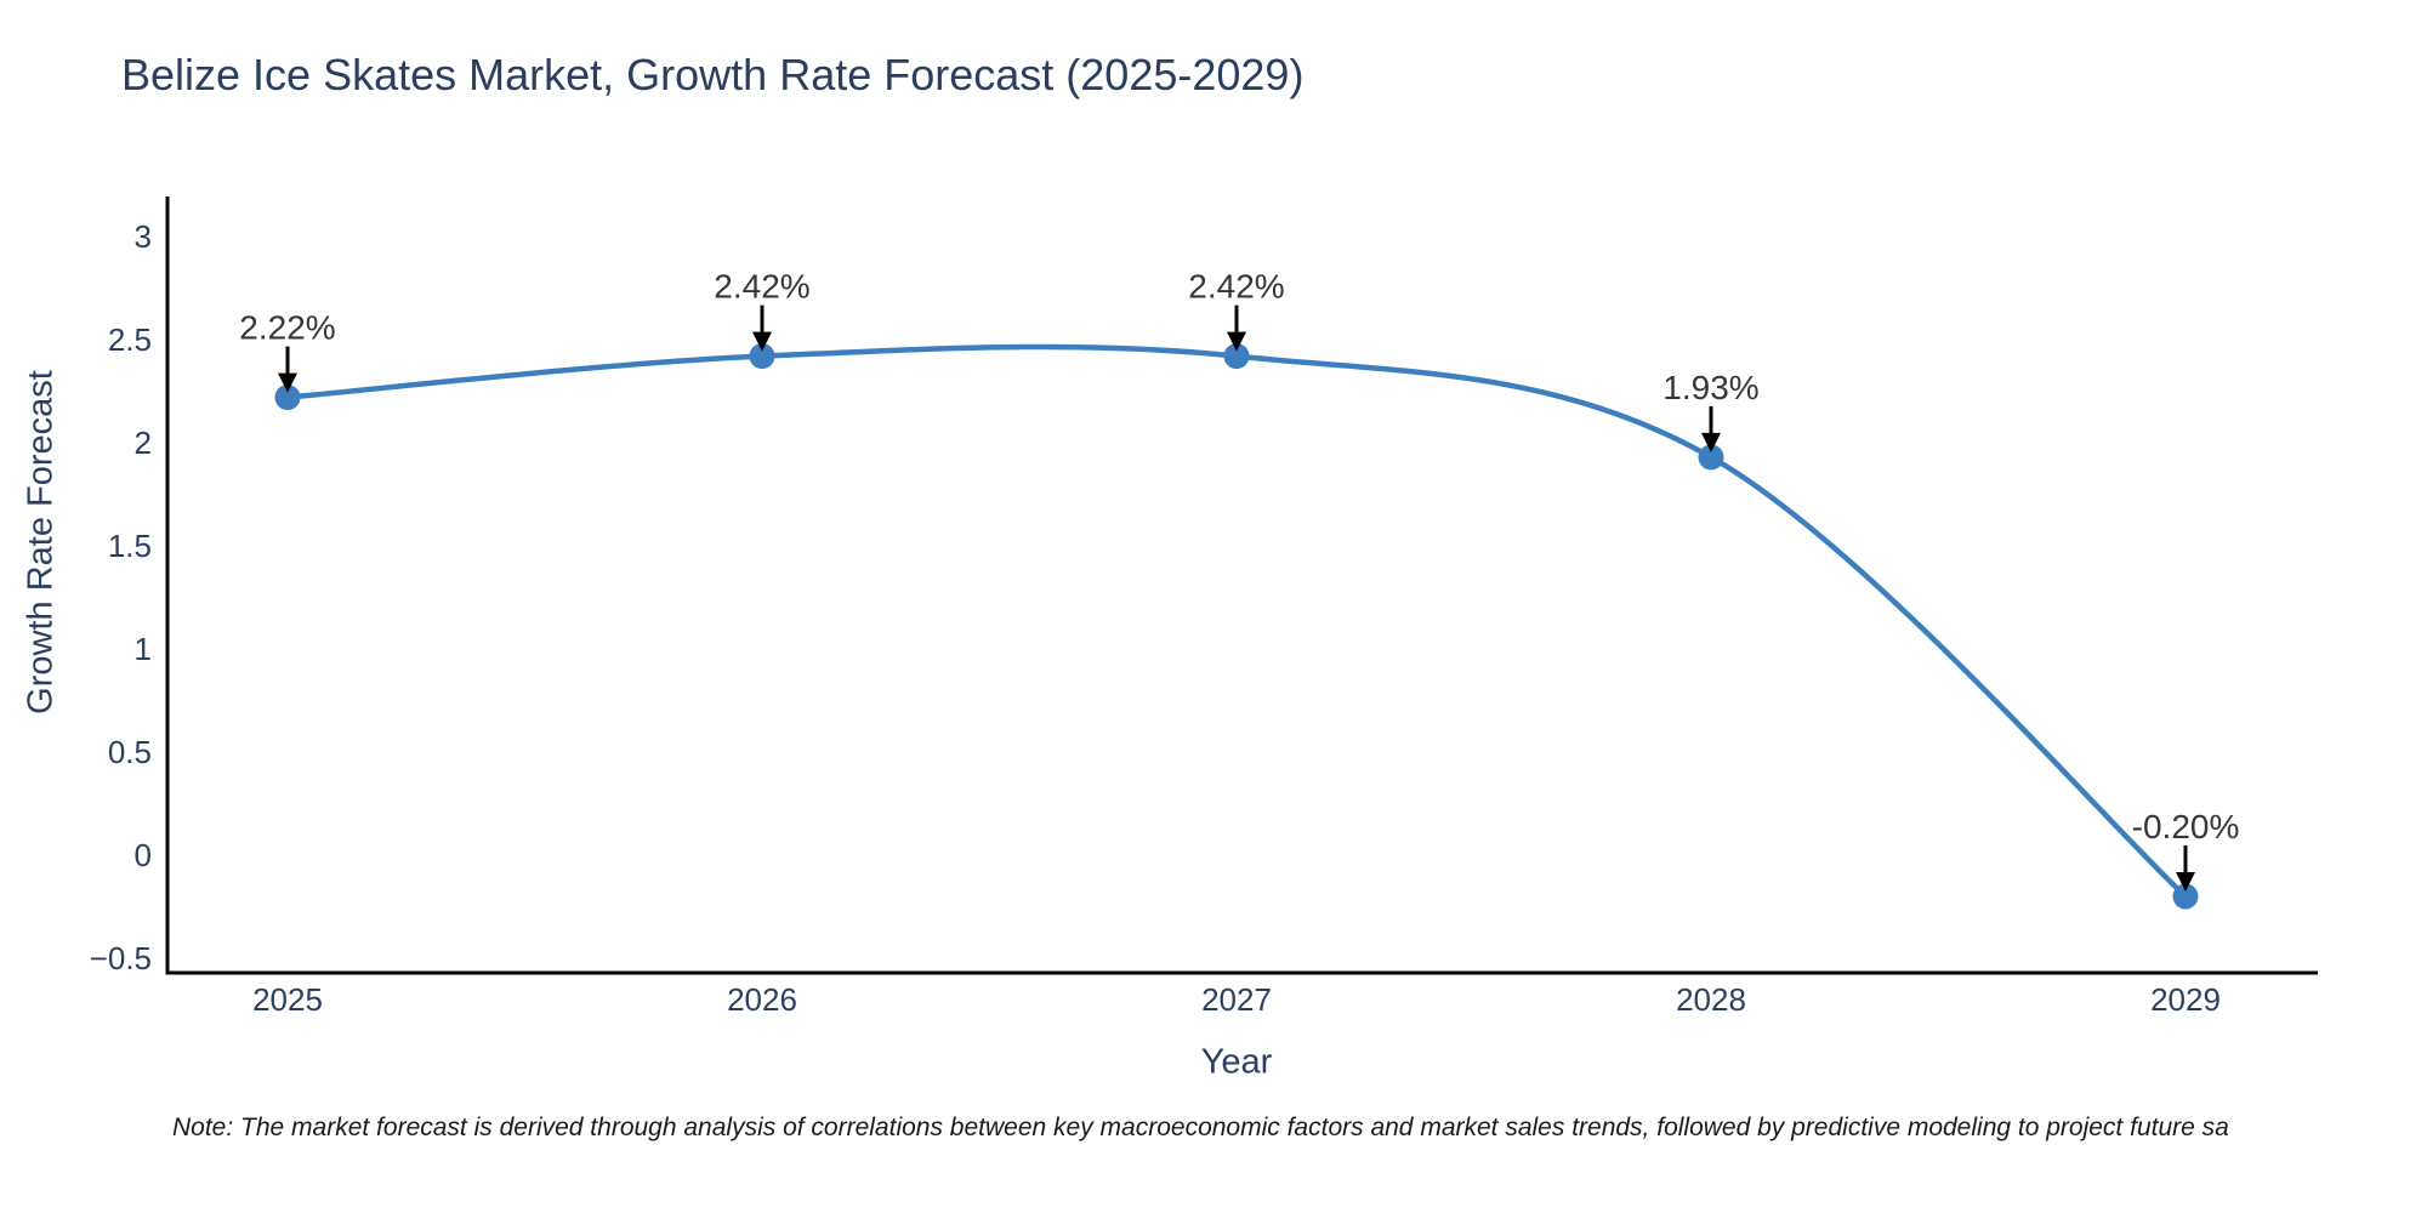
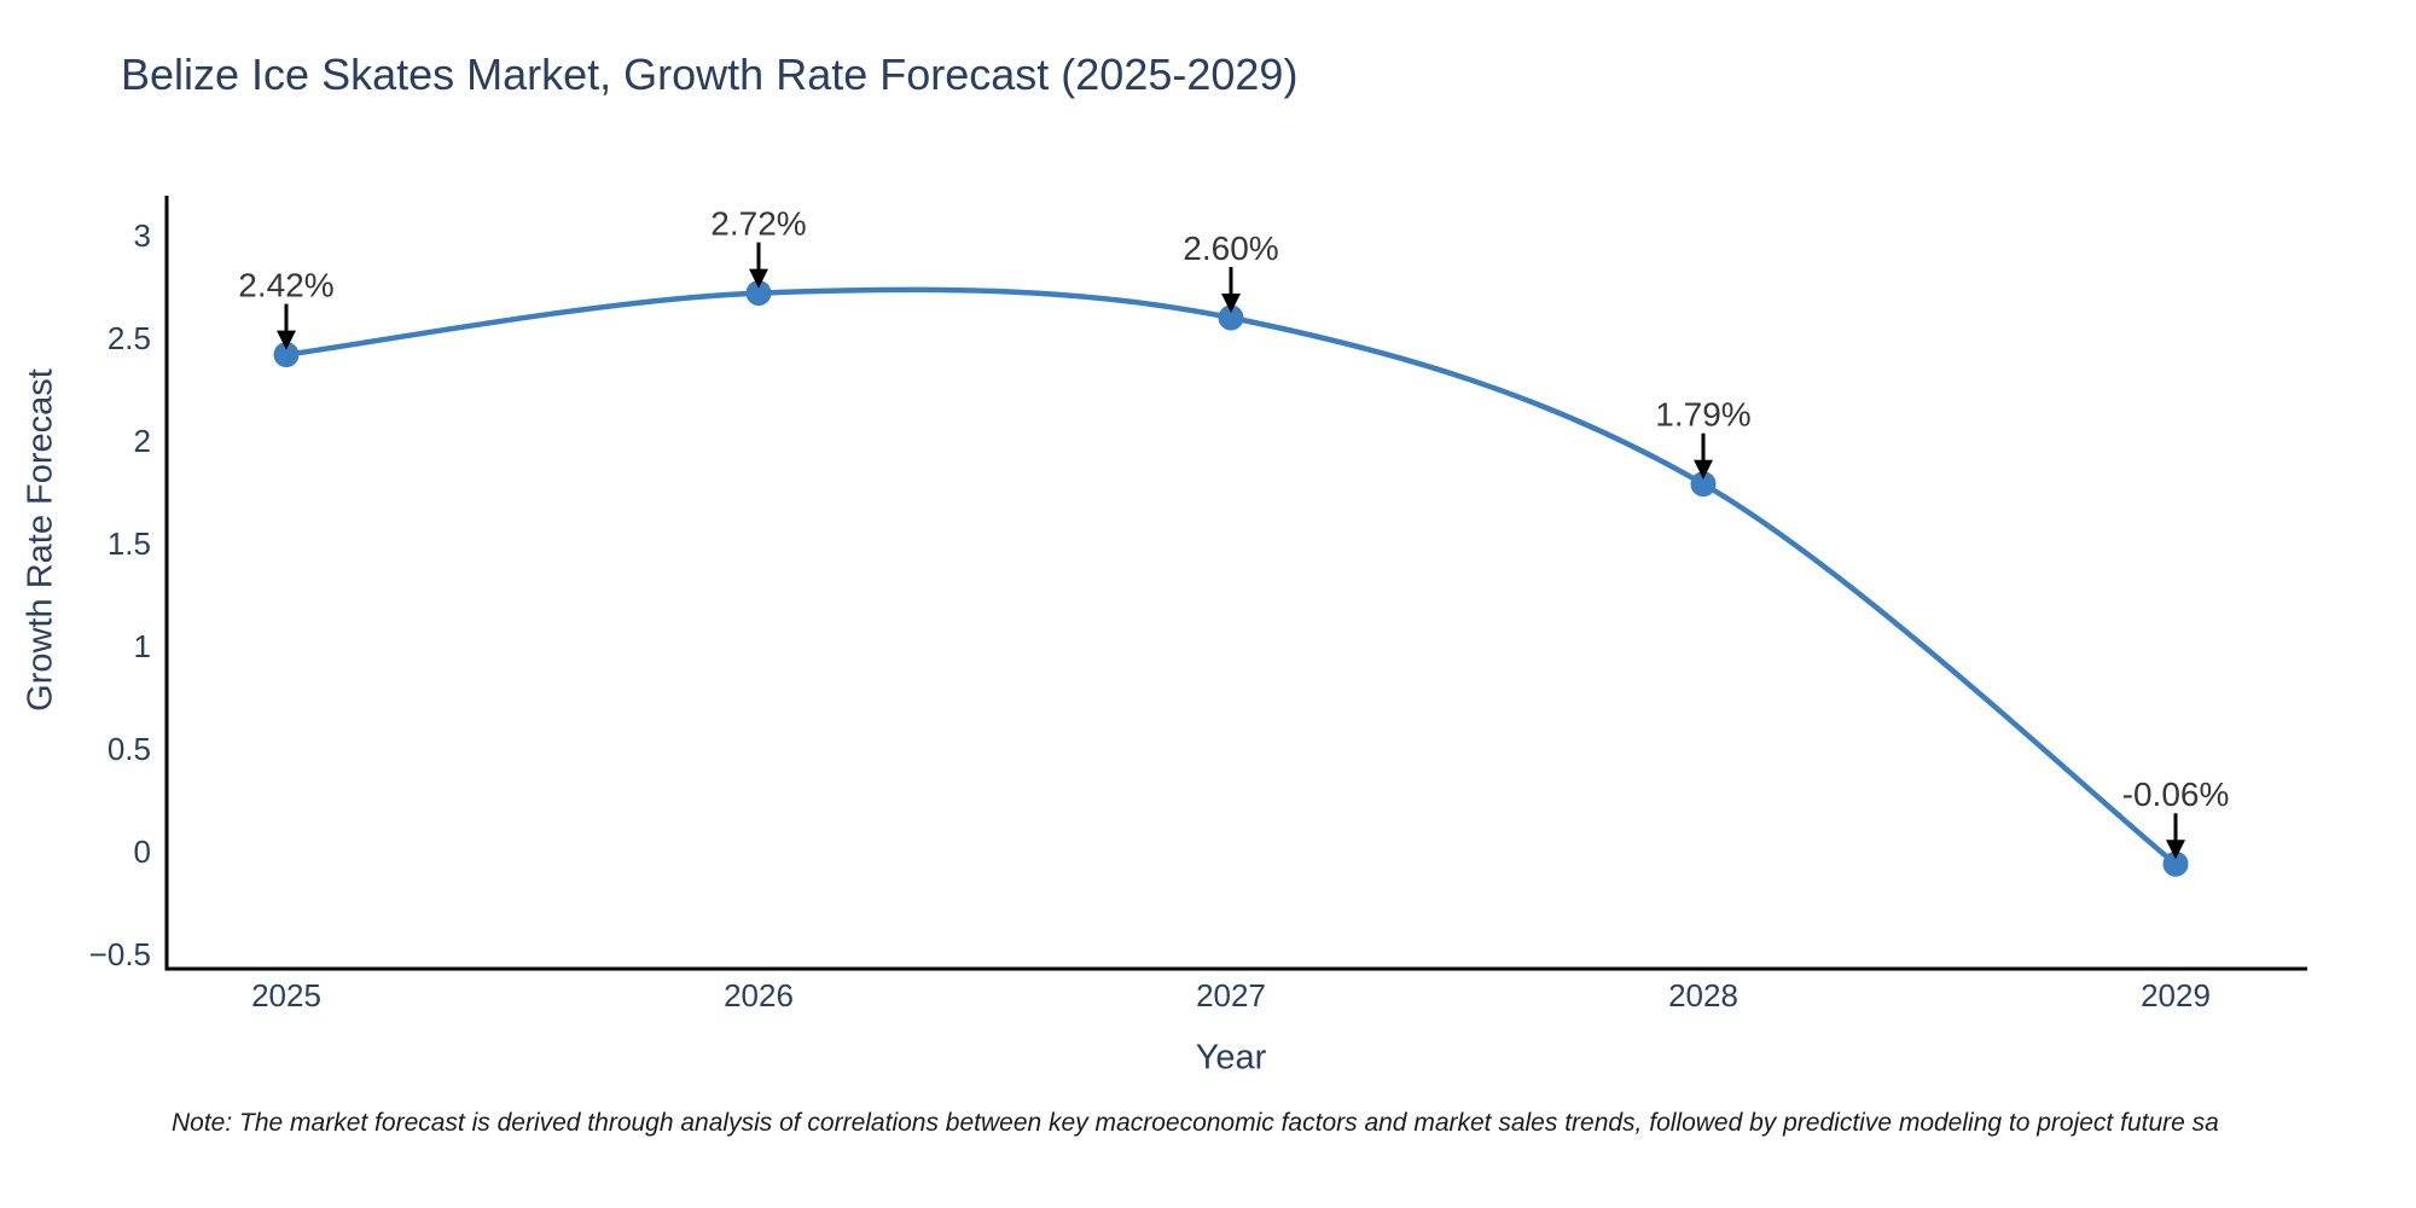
2025: 2.22% -> 2.42%
2026: 2.42% -> 2.72%
2027: 2.42% -> 2.60%
2028: 1.93% -> 1.79%
2029: -0.20% -> -0.06%
